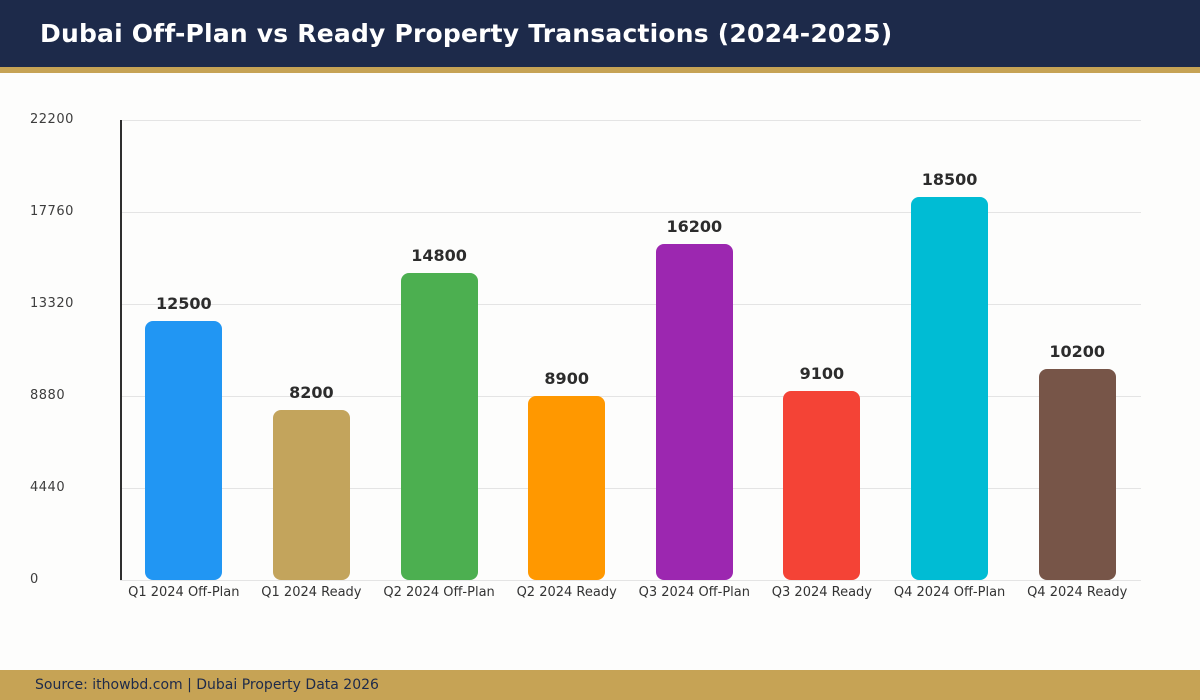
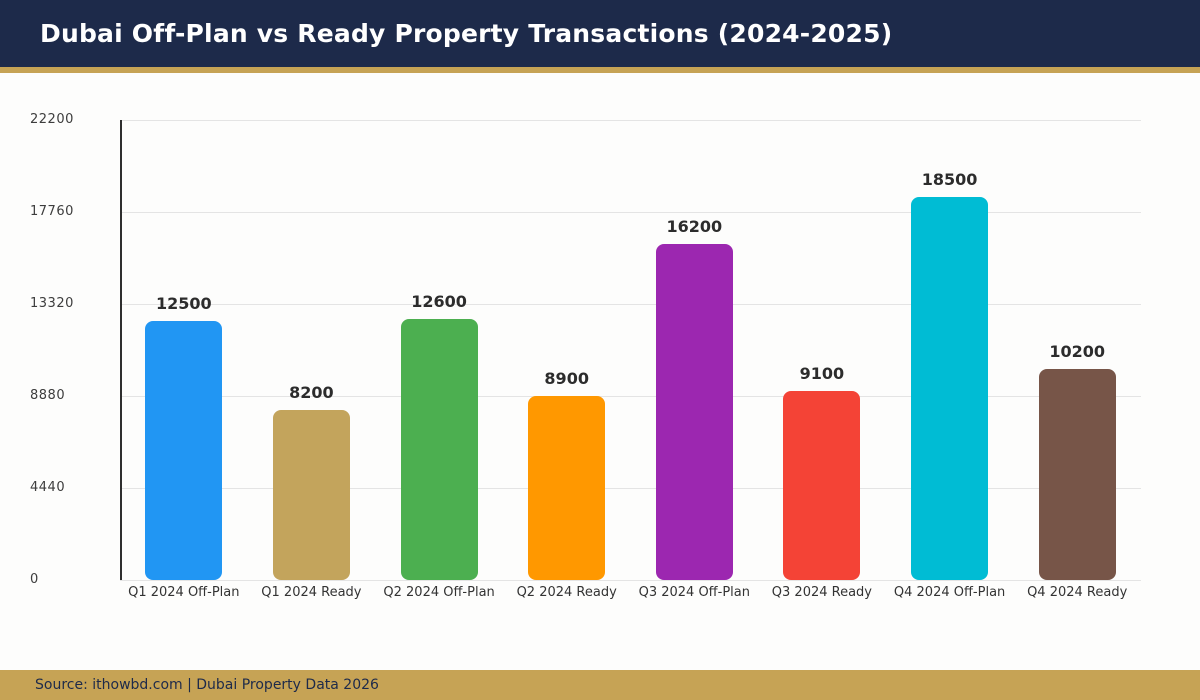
Q2 2024 Off-Plan: 14800 -> 12600
